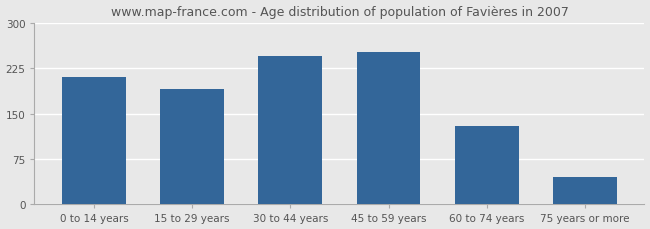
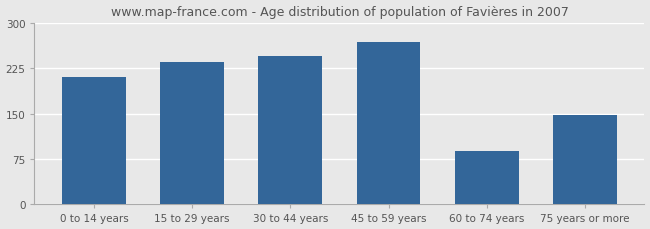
15 to 29 years: 190 -> 236
45 to 59 years: 252 -> 268
60 to 74 years: 130 -> 88
75 years or more: 45 -> 148
